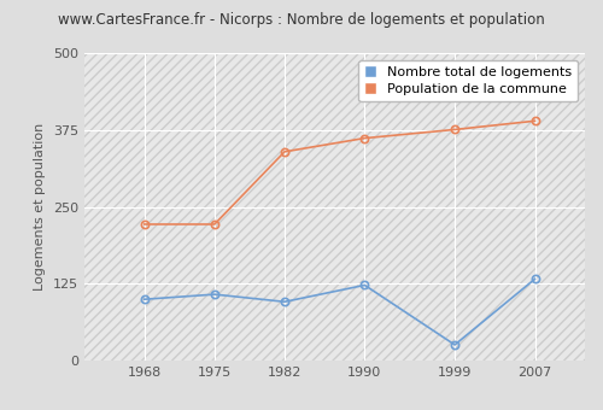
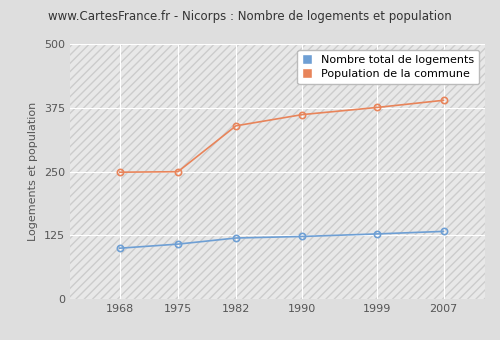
Population de la commune/1968: 222 -> 249
Population de la commune/1975: 222 -> 250
Nombre total de logements/1982: 96 -> 120
Nombre total de logements/1999: 26 -> 128
